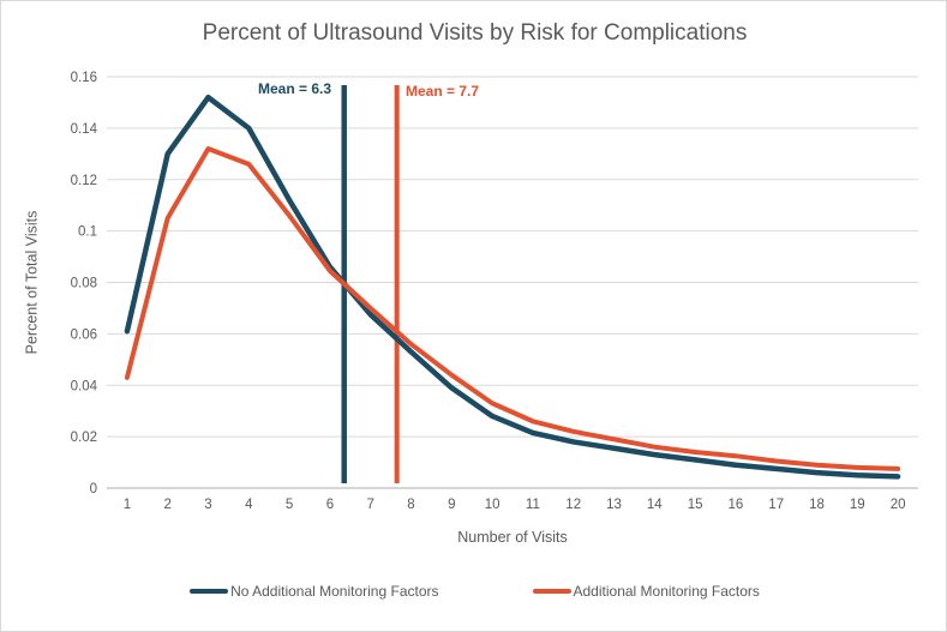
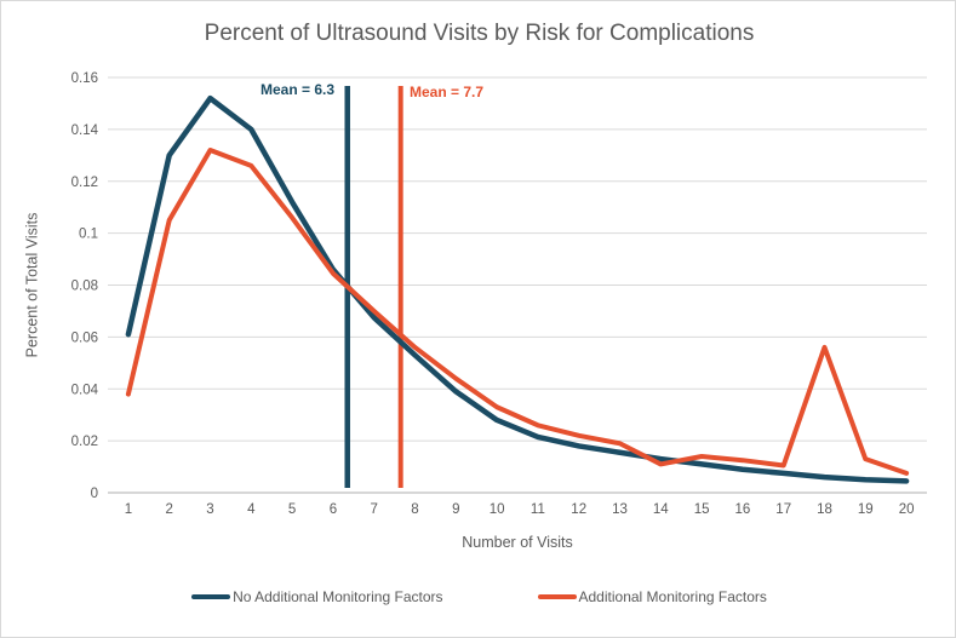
Additional Monitoring Factors/1: 0.043 -> 0.038
Additional Monitoring Factors/14: 0.016 -> 0.011
Additional Monitoring Factors/18: 0.009 -> 0.056
Additional Monitoring Factors/19: 0.008 -> 0.013
